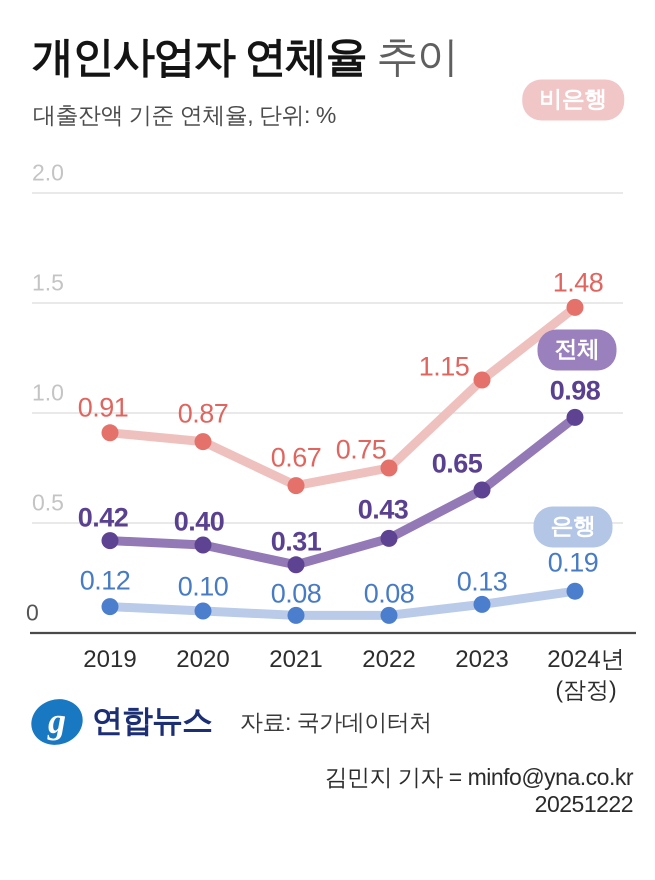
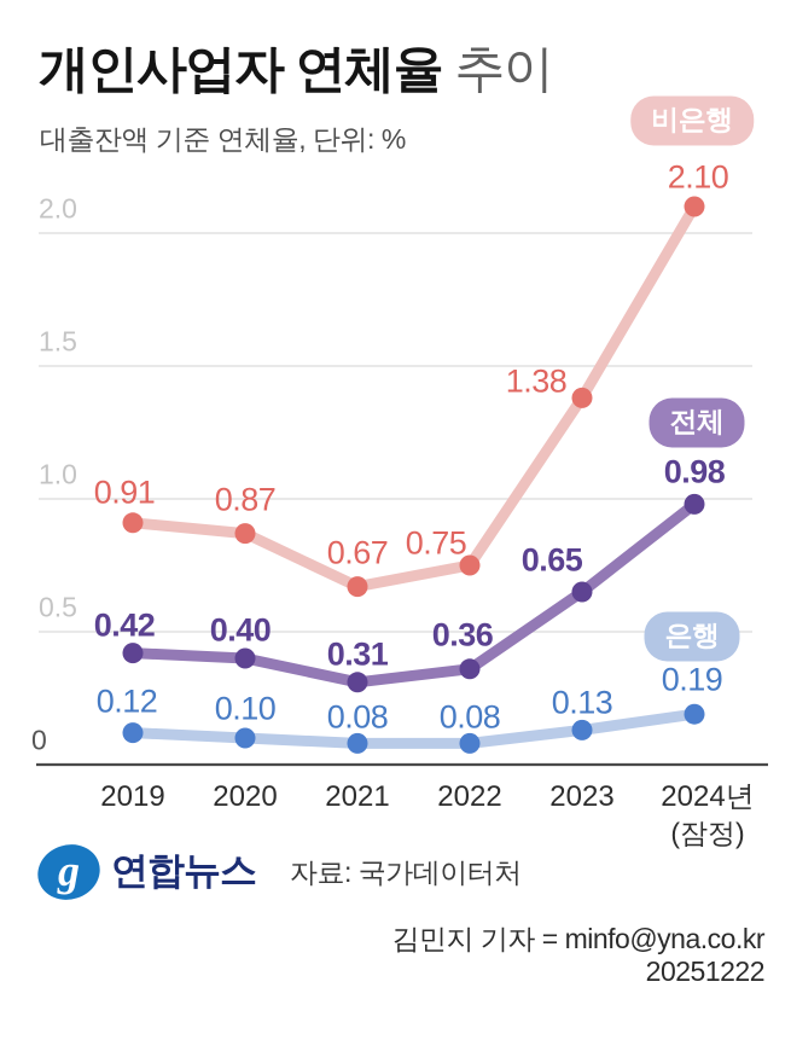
전체/2022: 0.43 -> 0.36
비은행/2023: 1.15 -> 1.38
비은행/2024년: 1.48 -> 2.10
